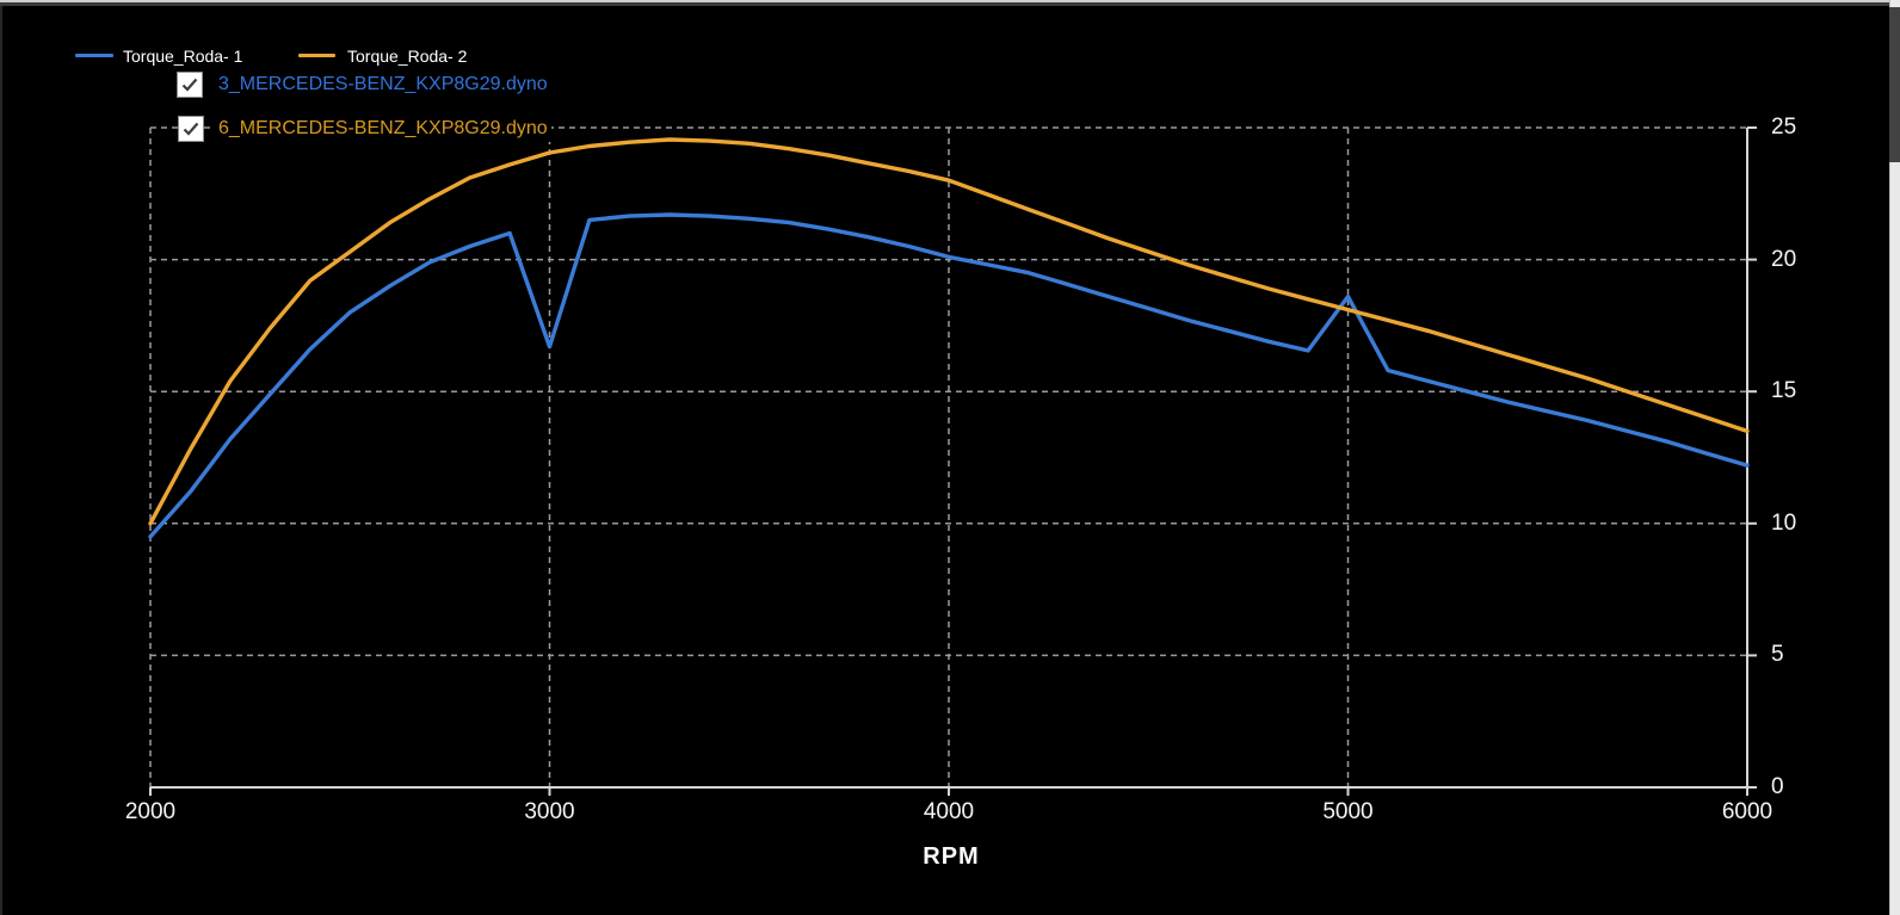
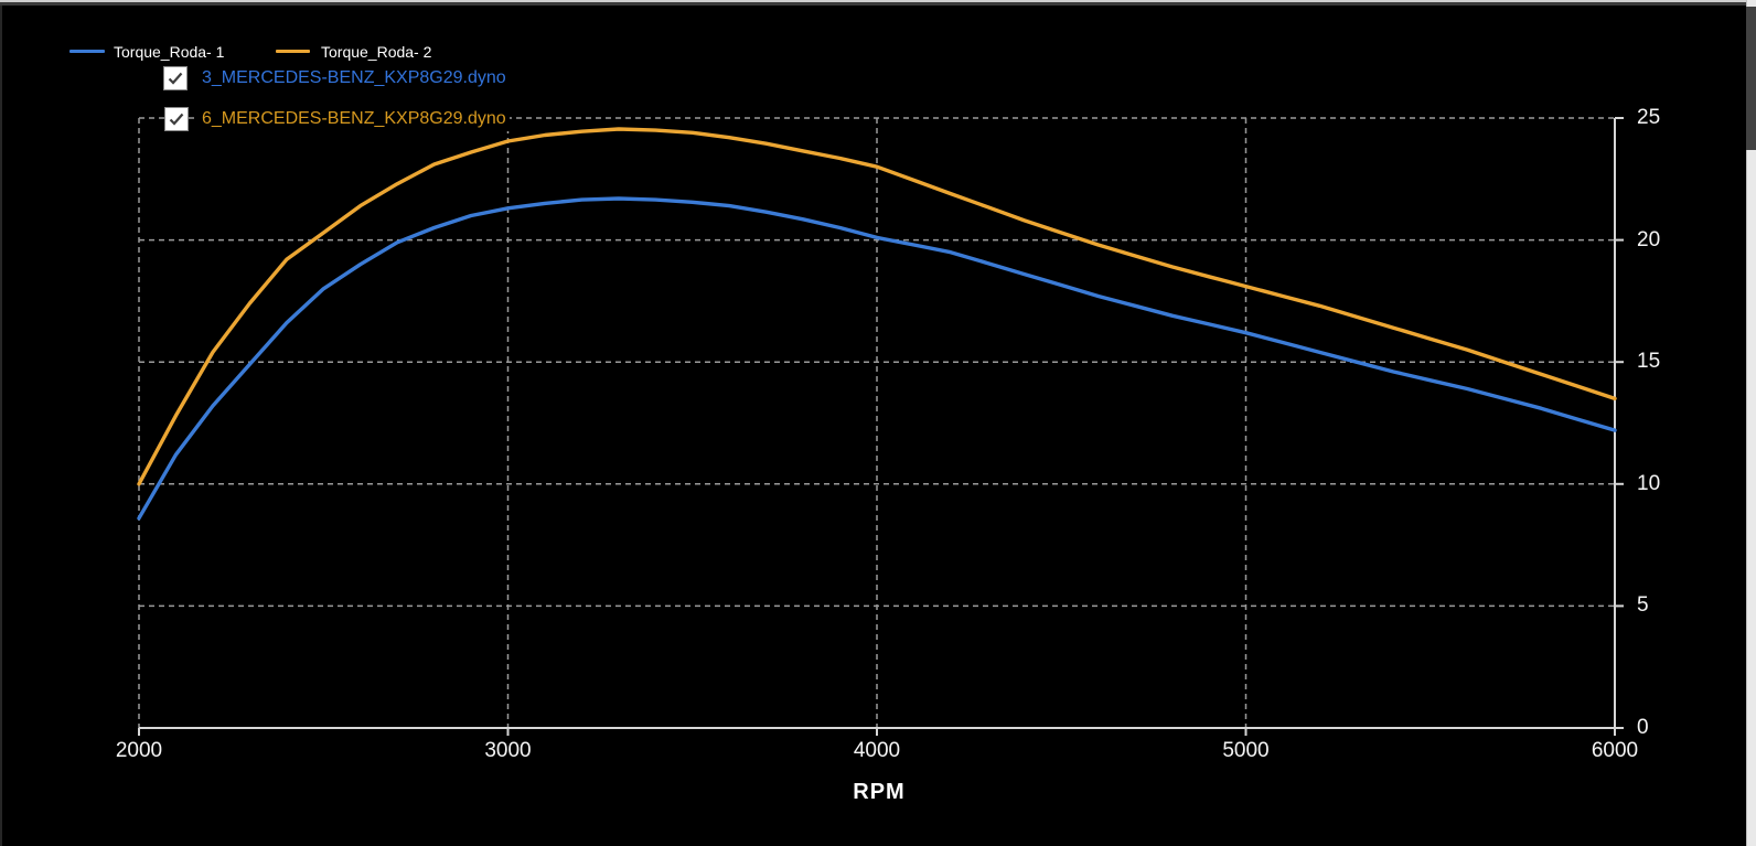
Torque_Roda- 1/2000: 9.5 -> 8.6
Torque_Roda- 1/3000: 16.7 -> 21.3
Torque_Roda- 1/5000: 18.6 -> 16.2
